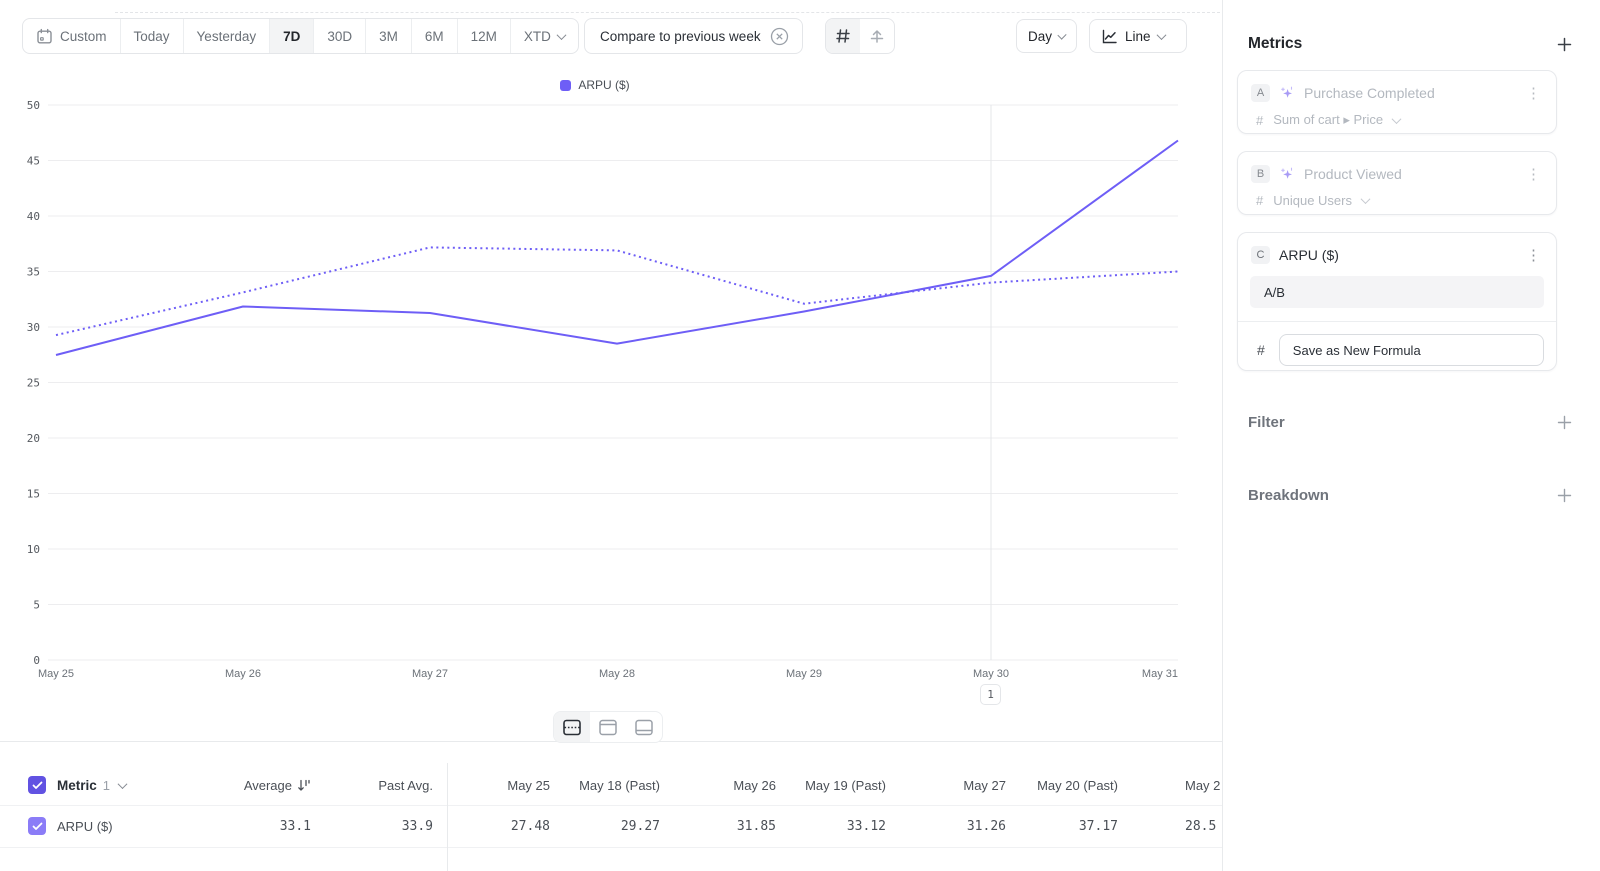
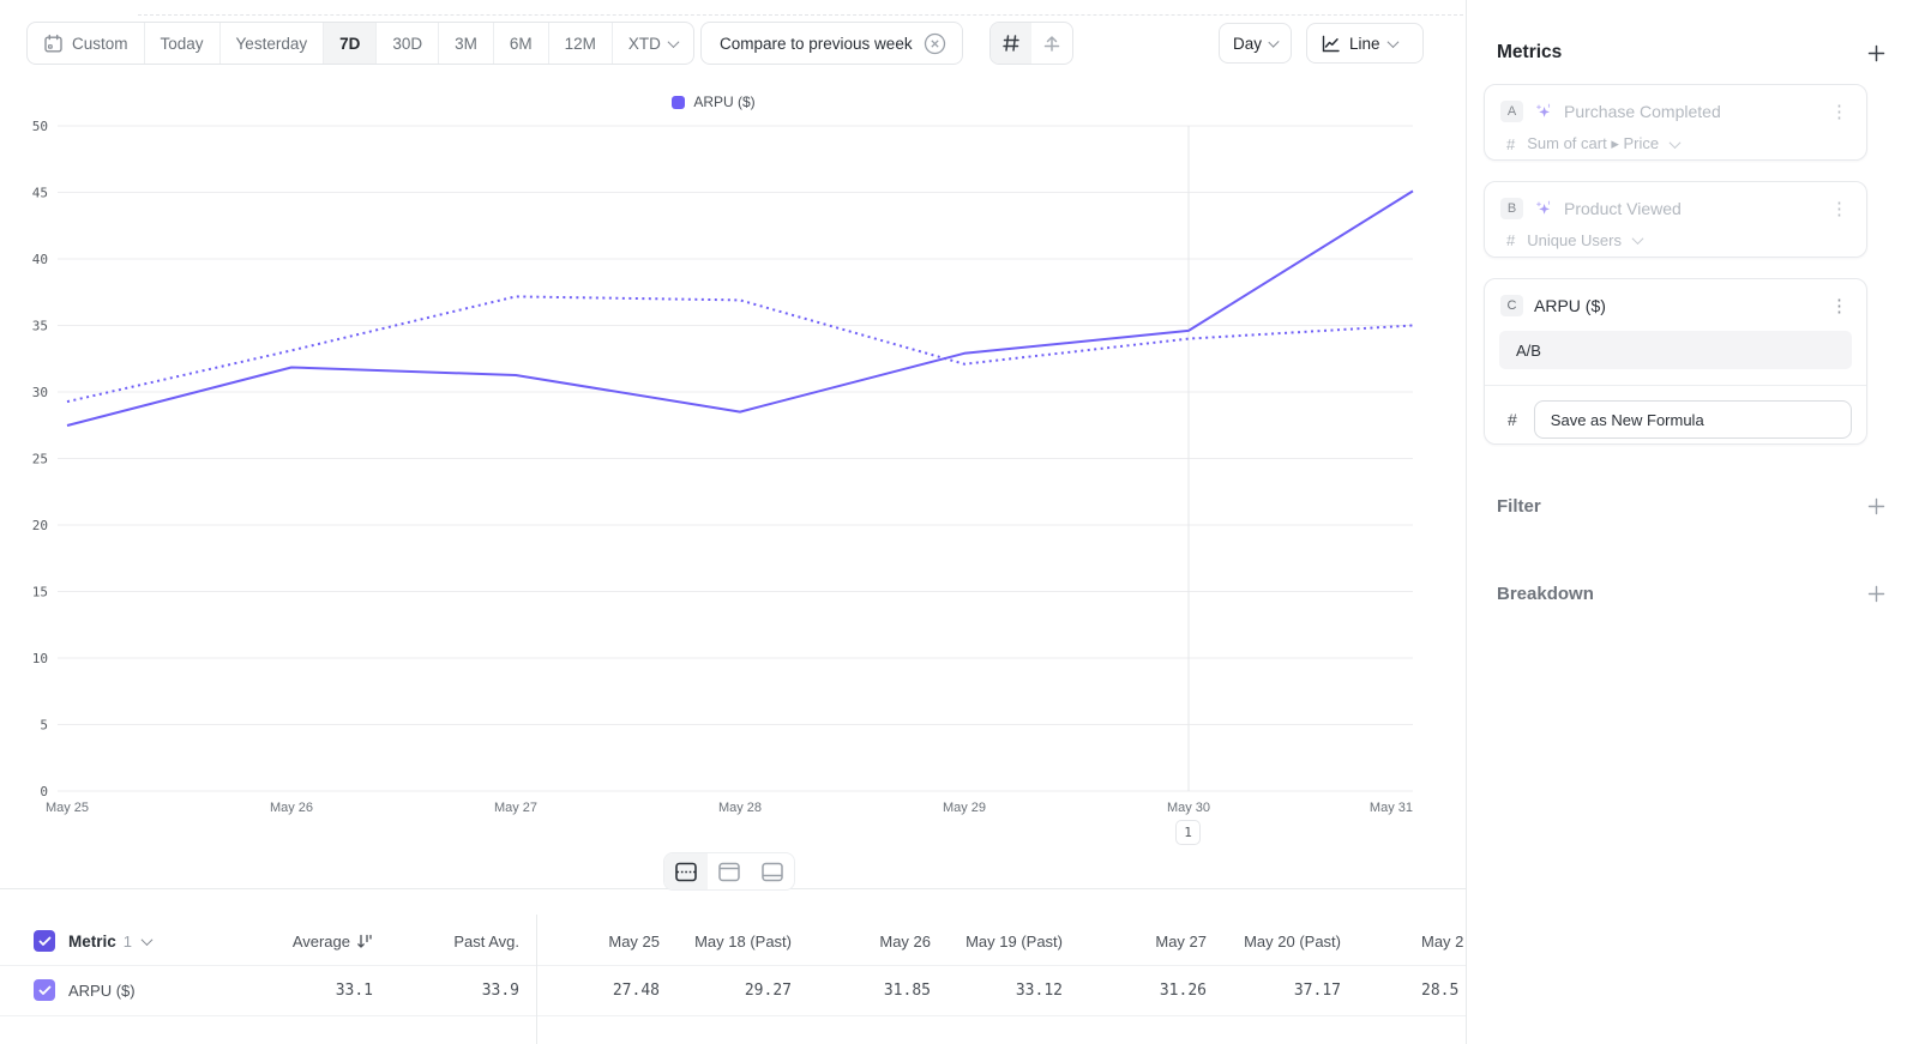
ARPU ($)/May 29: 31.4 -> 32.9
ARPU ($)/May 31: 46.8 -> 45.1
